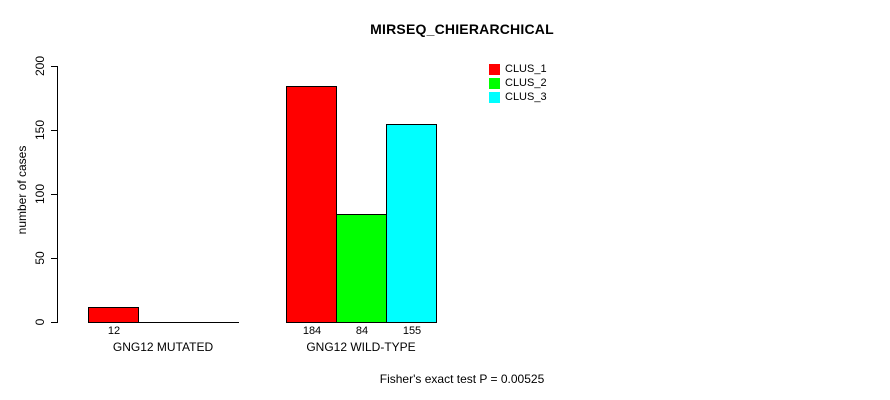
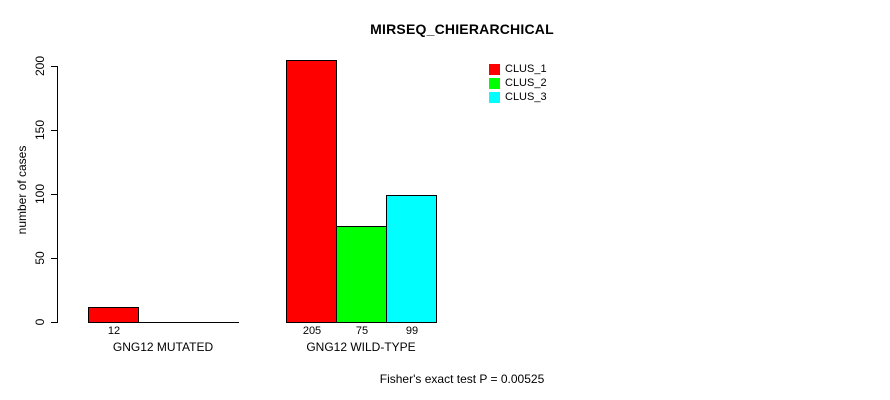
CLUS_1/GNG12 WILD-TYPE: 184 -> 205
CLUS_2/GNG12 WILD-TYPE: 84 -> 75
CLUS_3/GNG12 WILD-TYPE: 155 -> 99
